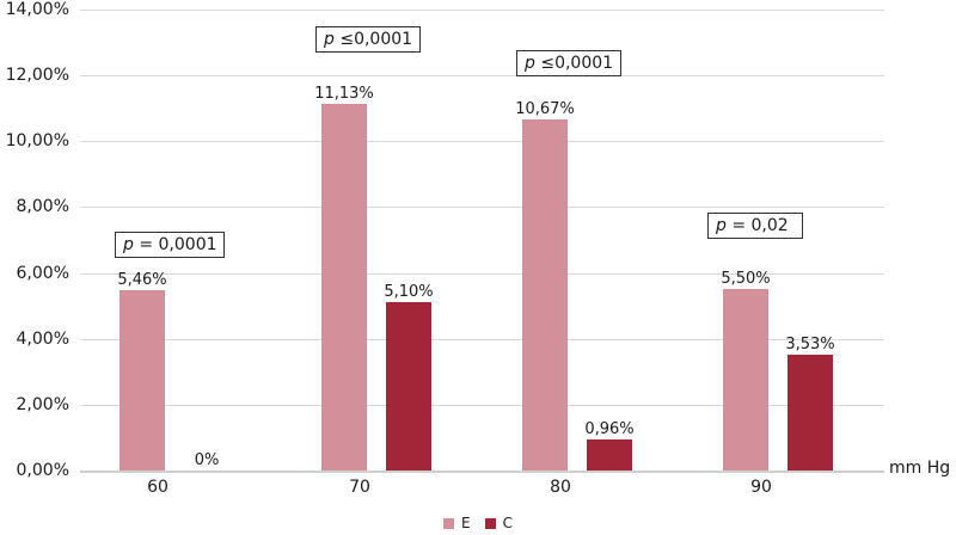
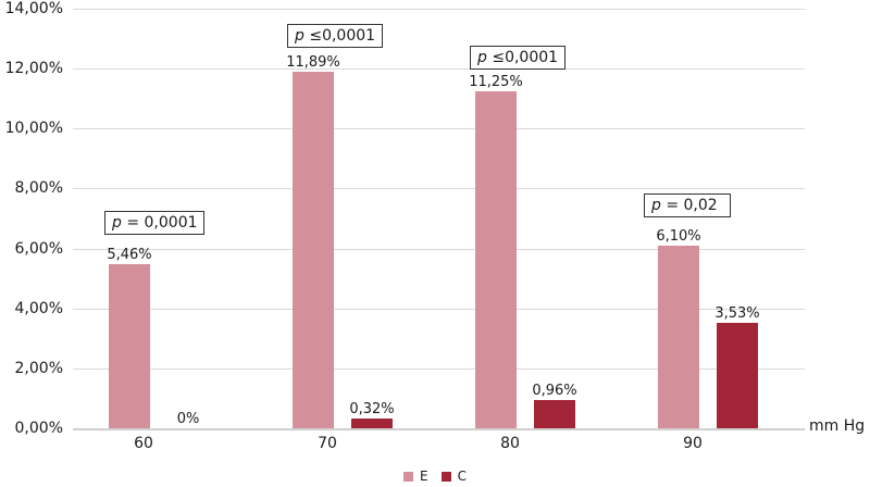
E/70: 11,13% -> 11,89%
C/70: 5,10% -> 0,32%
E/80: 10,67% -> 11,25%
E/90: 5,50% -> 6,10%
